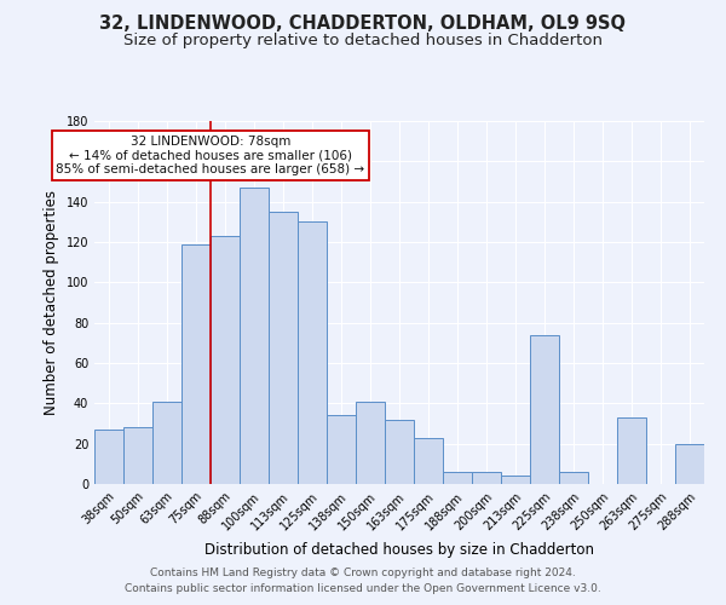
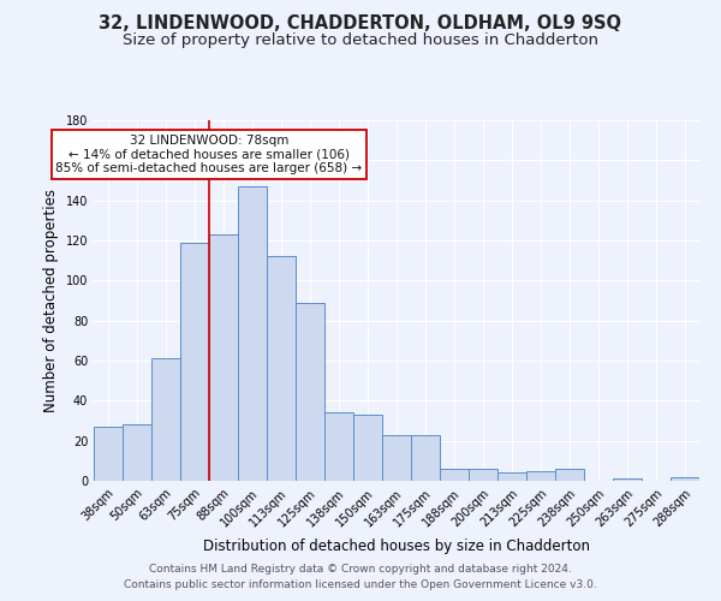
63sqm: 41 -> 61
113sqm: 135 -> 112
125sqm: 130 -> 89
150sqm: 41 -> 33
163sqm: 32 -> 23
225sqm: 74 -> 5
263sqm: 33 -> 1
288sqm: 20 -> 2
